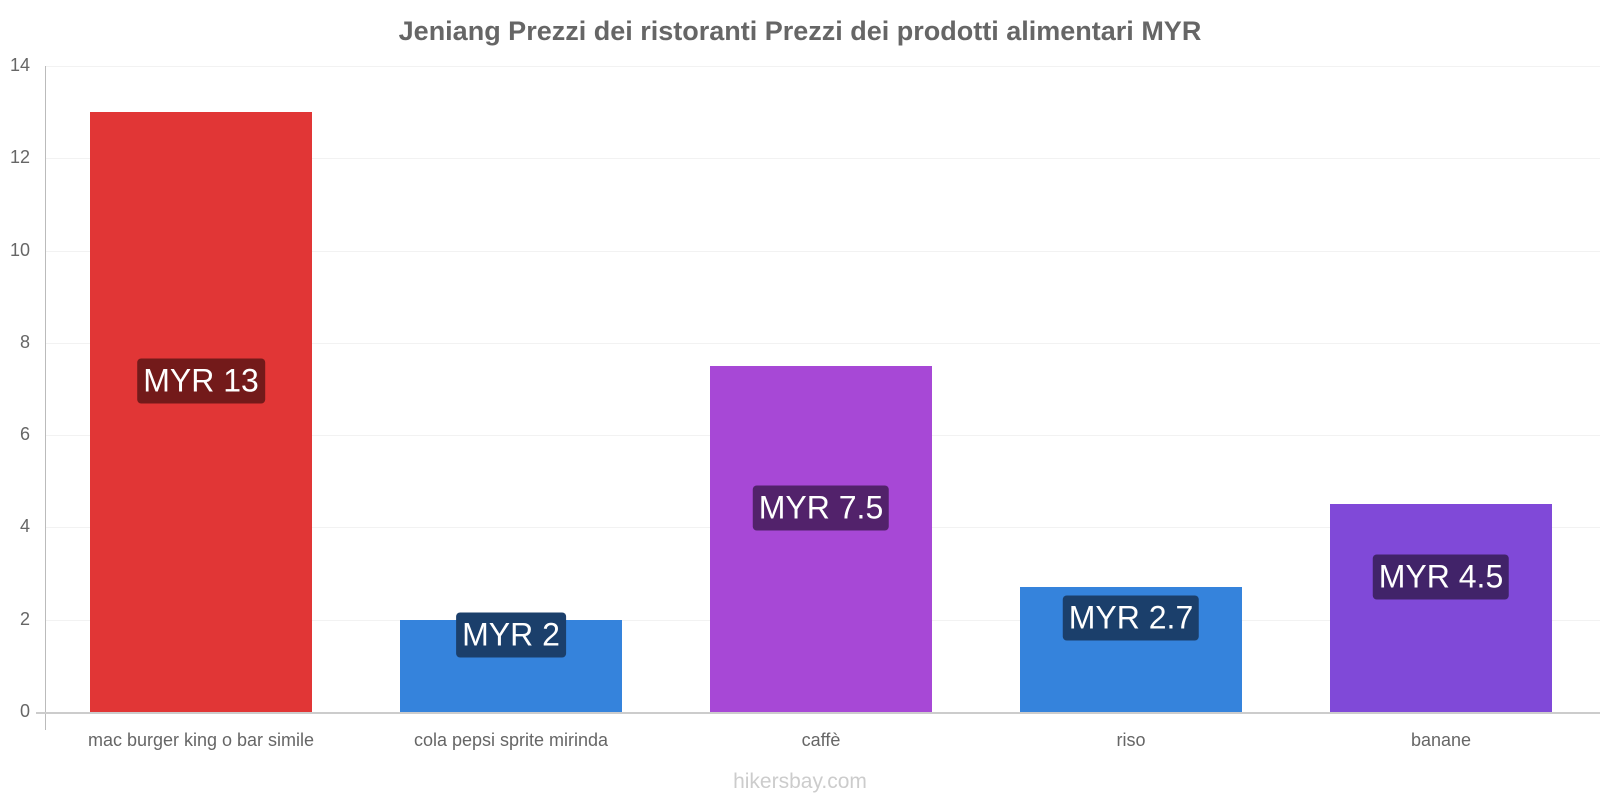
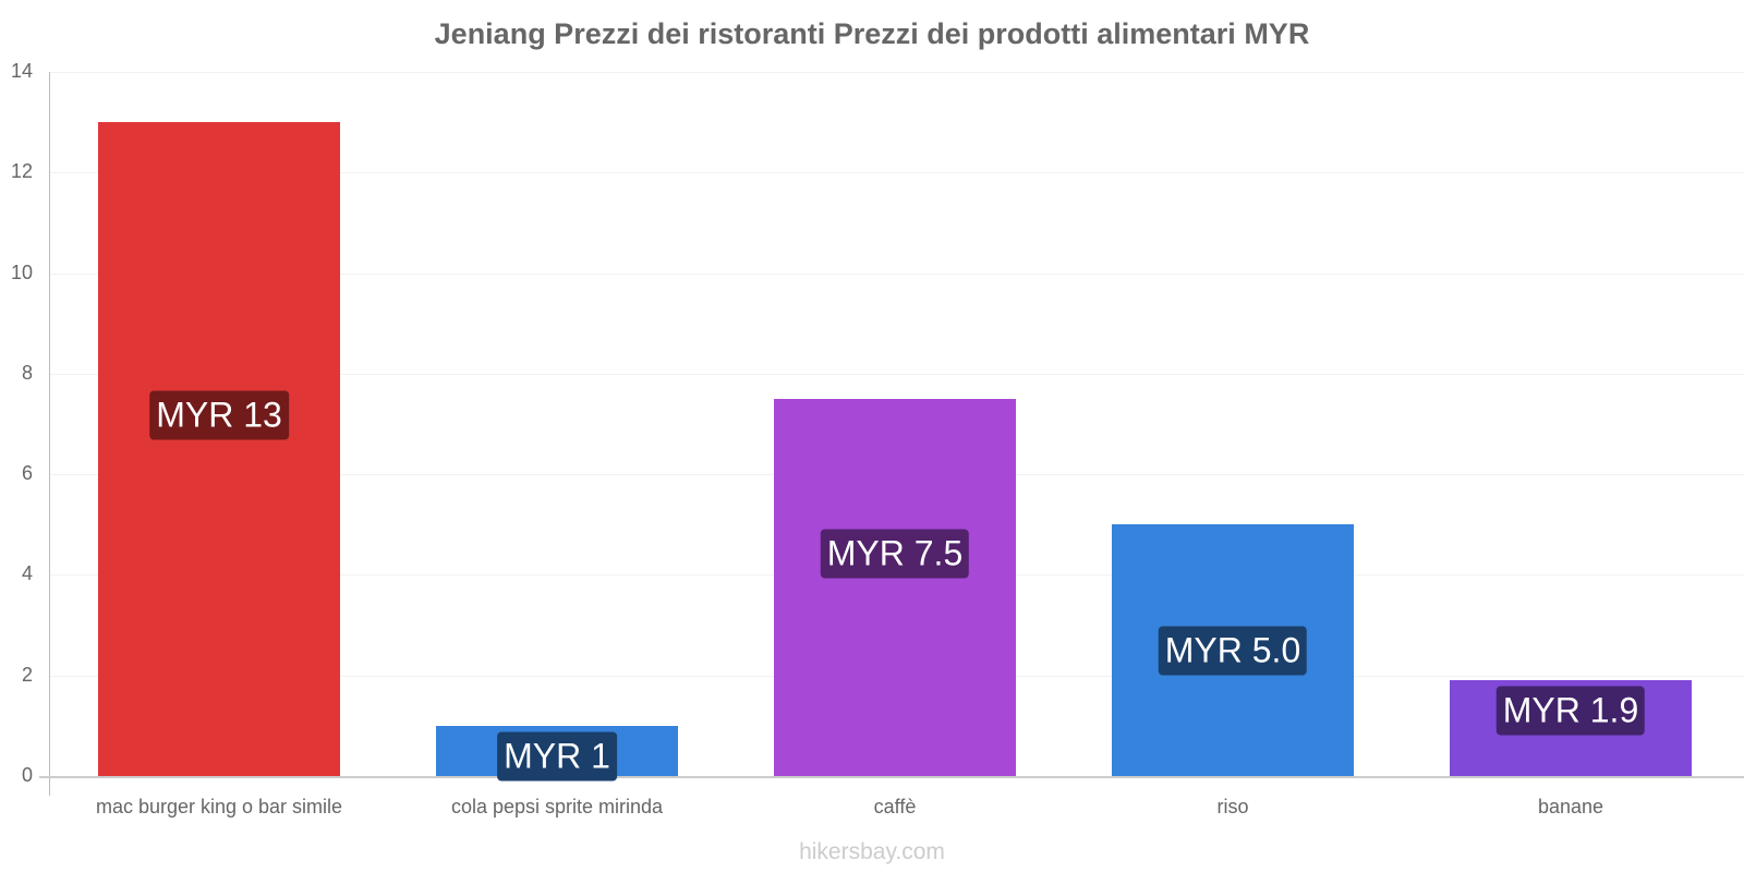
cola pepsi sprite mirinda: 2 -> 1
riso: 2.7 -> 5.0
banane: 4.5 -> 1.9
